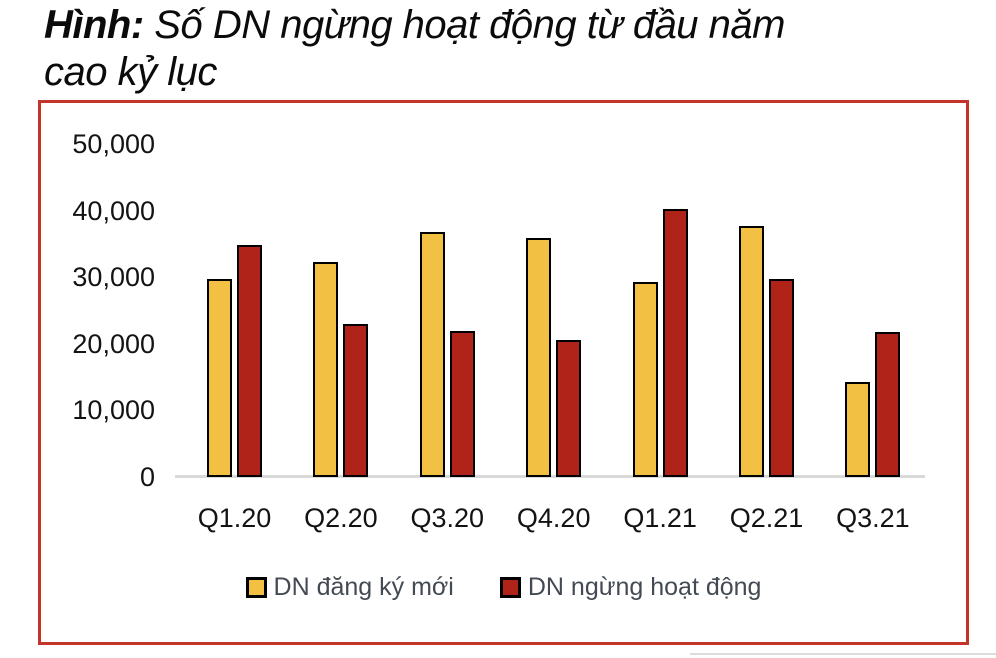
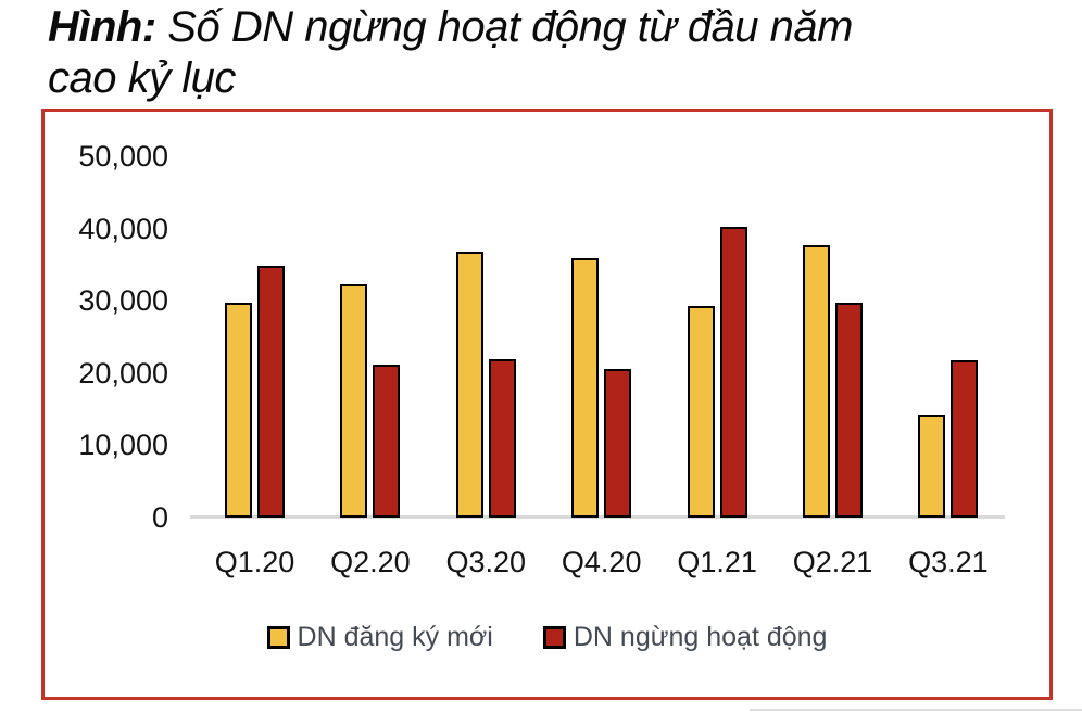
DN ngừng hoạt động/Q2.20: 23000 -> 21000
